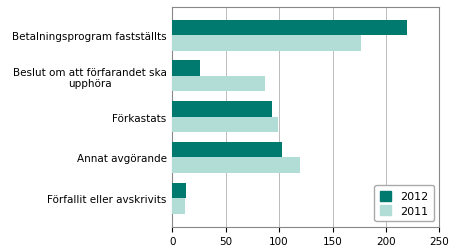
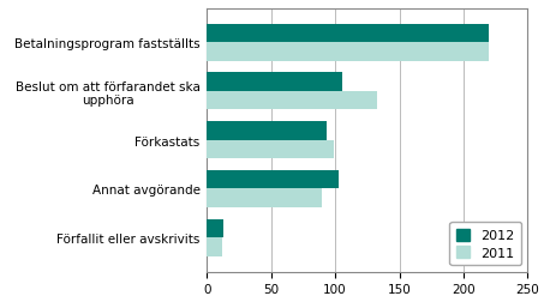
2011/Betalningsprogram fastställts: 177 -> 220
2012/Beslut om att förfarandet ska upphöra: 26 -> 106
2011/Beslut om att förfarandet ska upphöra: 87 -> 133
2011/Annat avgörande: 120 -> 90
